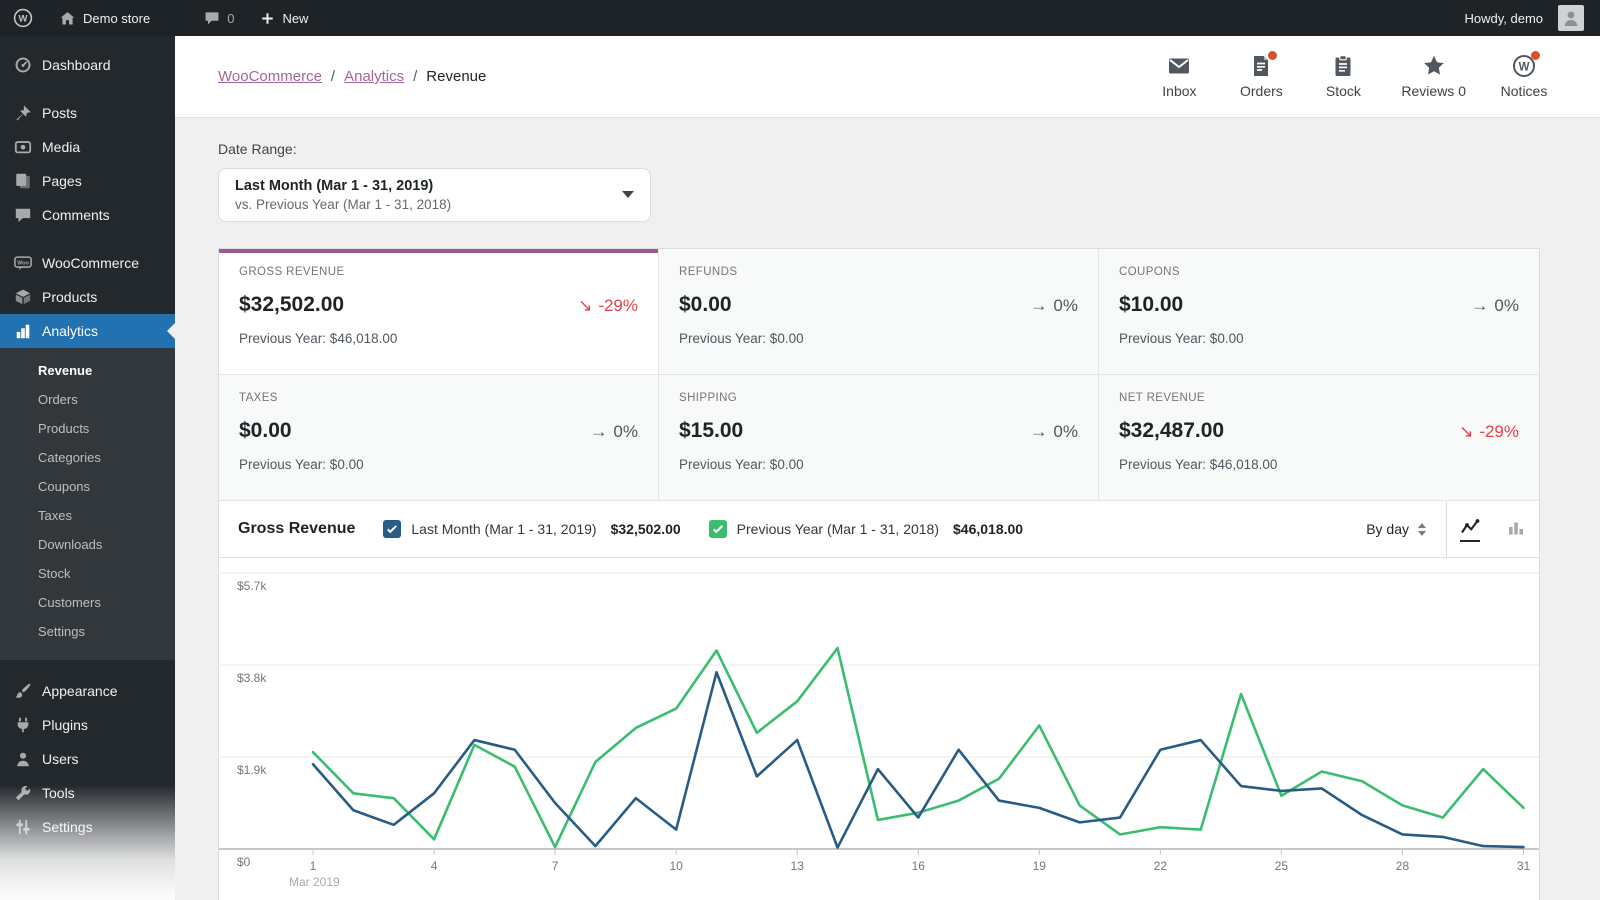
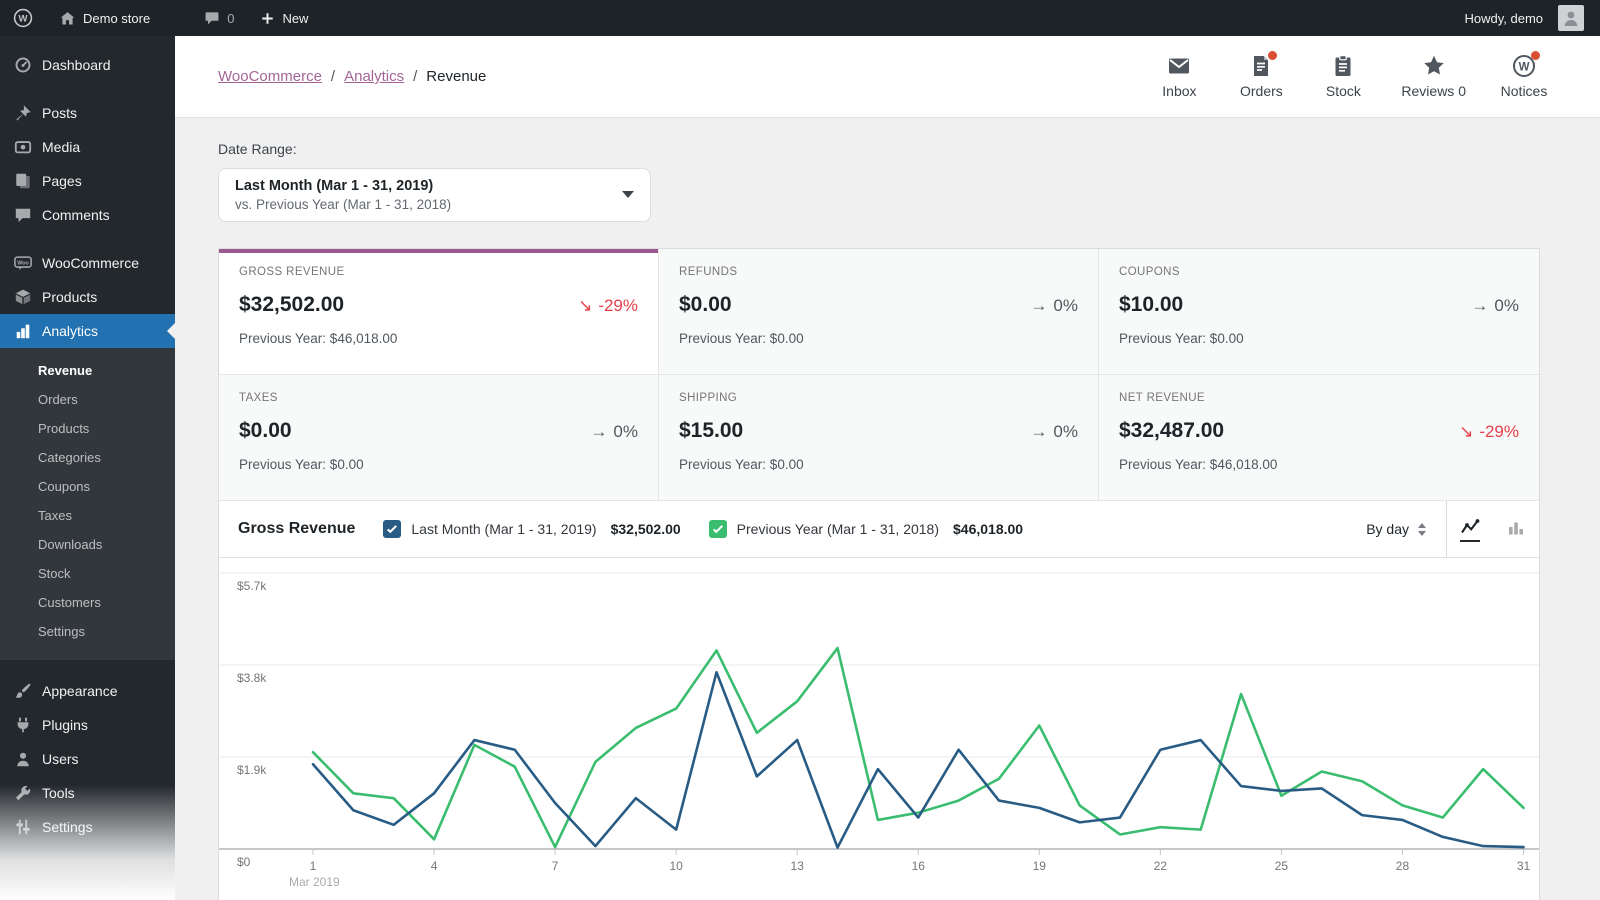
Last Month (Mar 1 - 31, 2019)/28: $0.3k -> $0.6k
